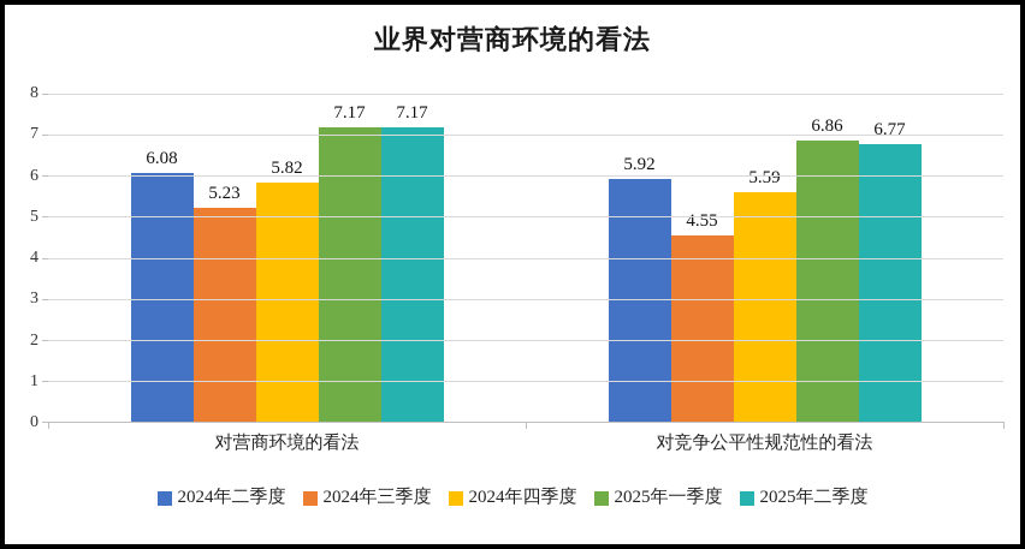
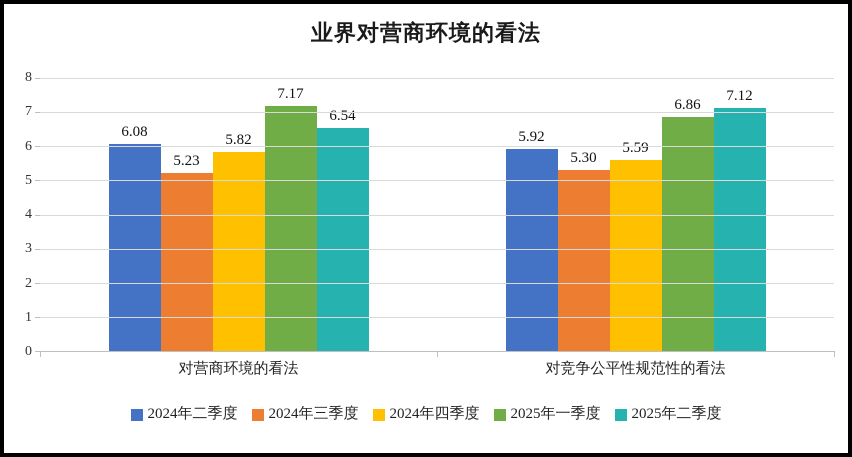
2025年二季度/对营商环境的看法: 7.17 -> 6.54
2024年三季度/对竞争公平性规范性的看法: 4.55 -> 5.30
2025年二季度/对竞争公平性规范性的看法: 6.77 -> 7.12
